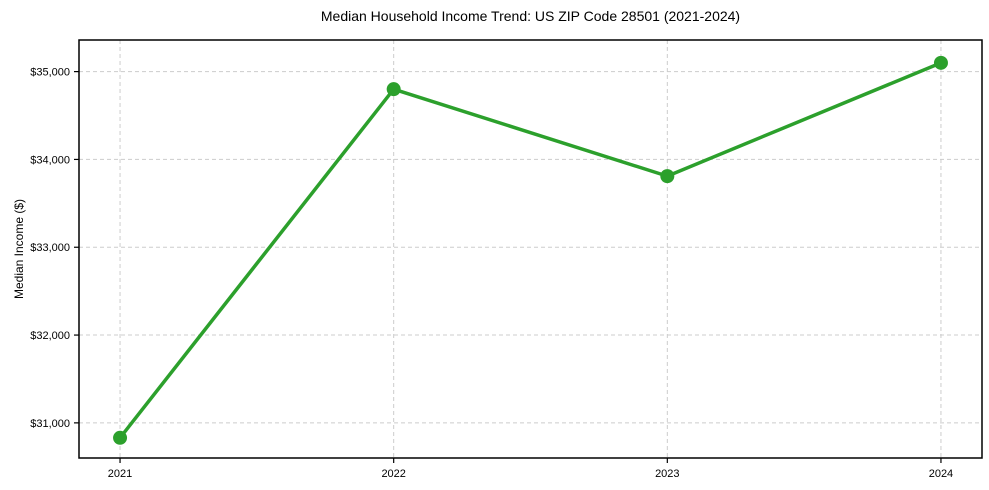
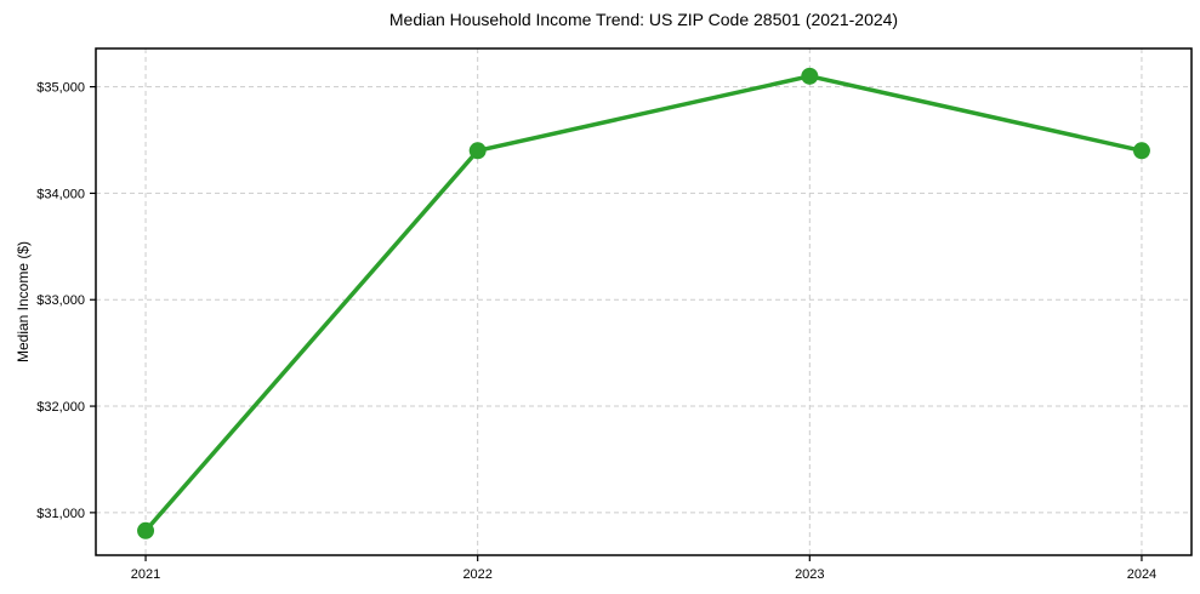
2022: $34800 -> $34400
2023: $33800 -> $35100
2024: $35100 -> $34400
